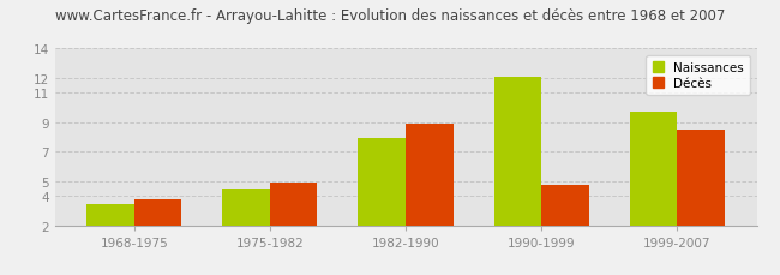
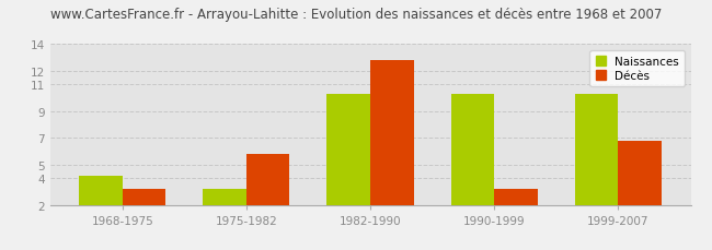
Naissances/1968-1975: 3.4 -> 4.2
Décès/1968-1975: 3.8 -> 3.2
Naissances/1975-1982: 4.5 -> 3.2
Décès/1975-1982: 4.9 -> 5.8
Naissances/1982-1990: 7.9 -> 10.3
Décès/1982-1990: 8.9 -> 12.8
Naissances/1990-1999: 12.1 -> 10.3
Décès/1990-1999: 4.7 -> 3.2
Naissances/1999-2007: 9.7 -> 10.3
Décès/1999-2007: 8.5 -> 6.8
